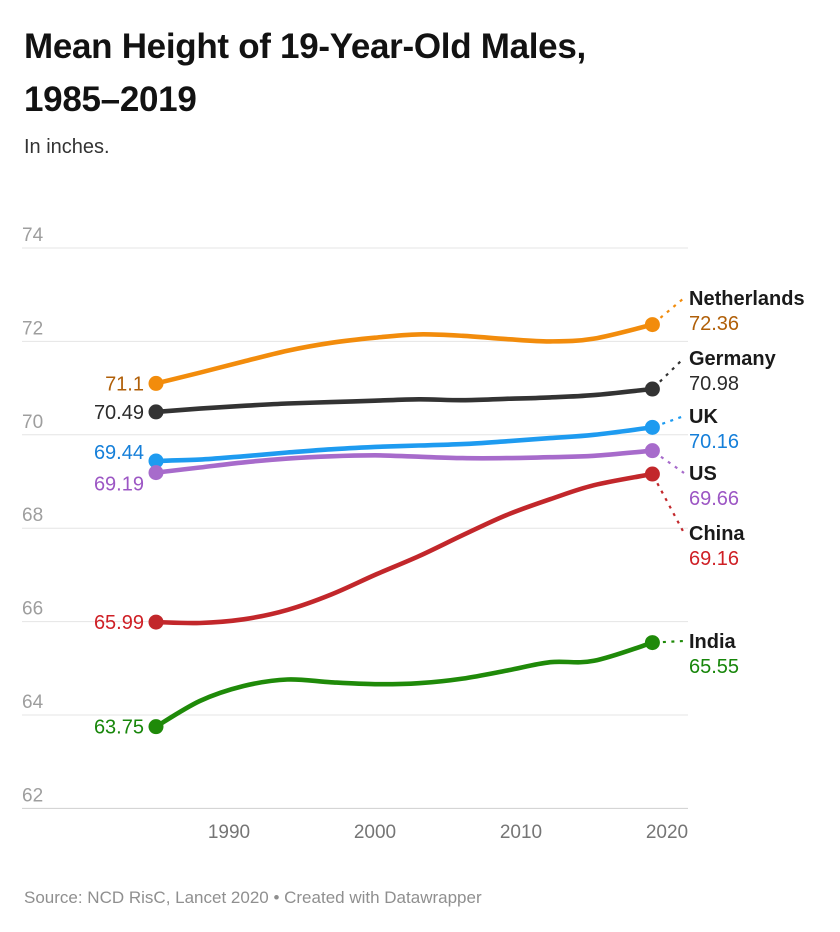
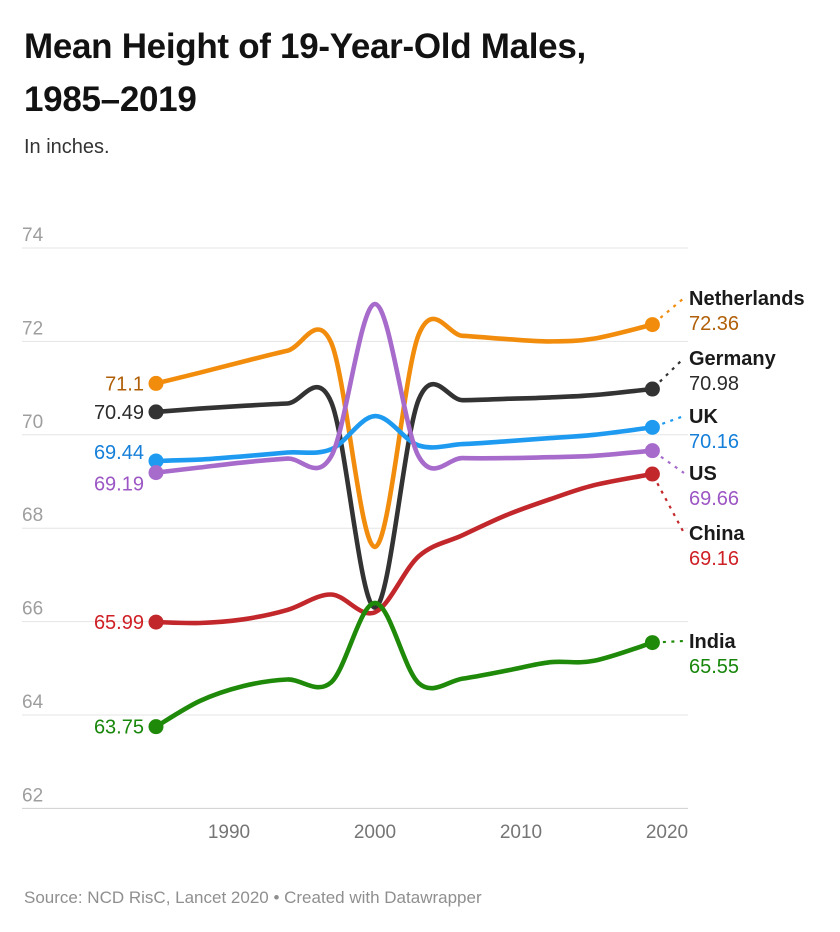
Netherlands/2000: 72.1 -> 67.6
Germany/2000: 70.7 -> 66.3
UK/2000: 69.7 -> 70.4
US/2000: 69.6 -> 72.8
China/2000: 67.0 -> 66.2
India/2000: 64.7 -> 66.4
